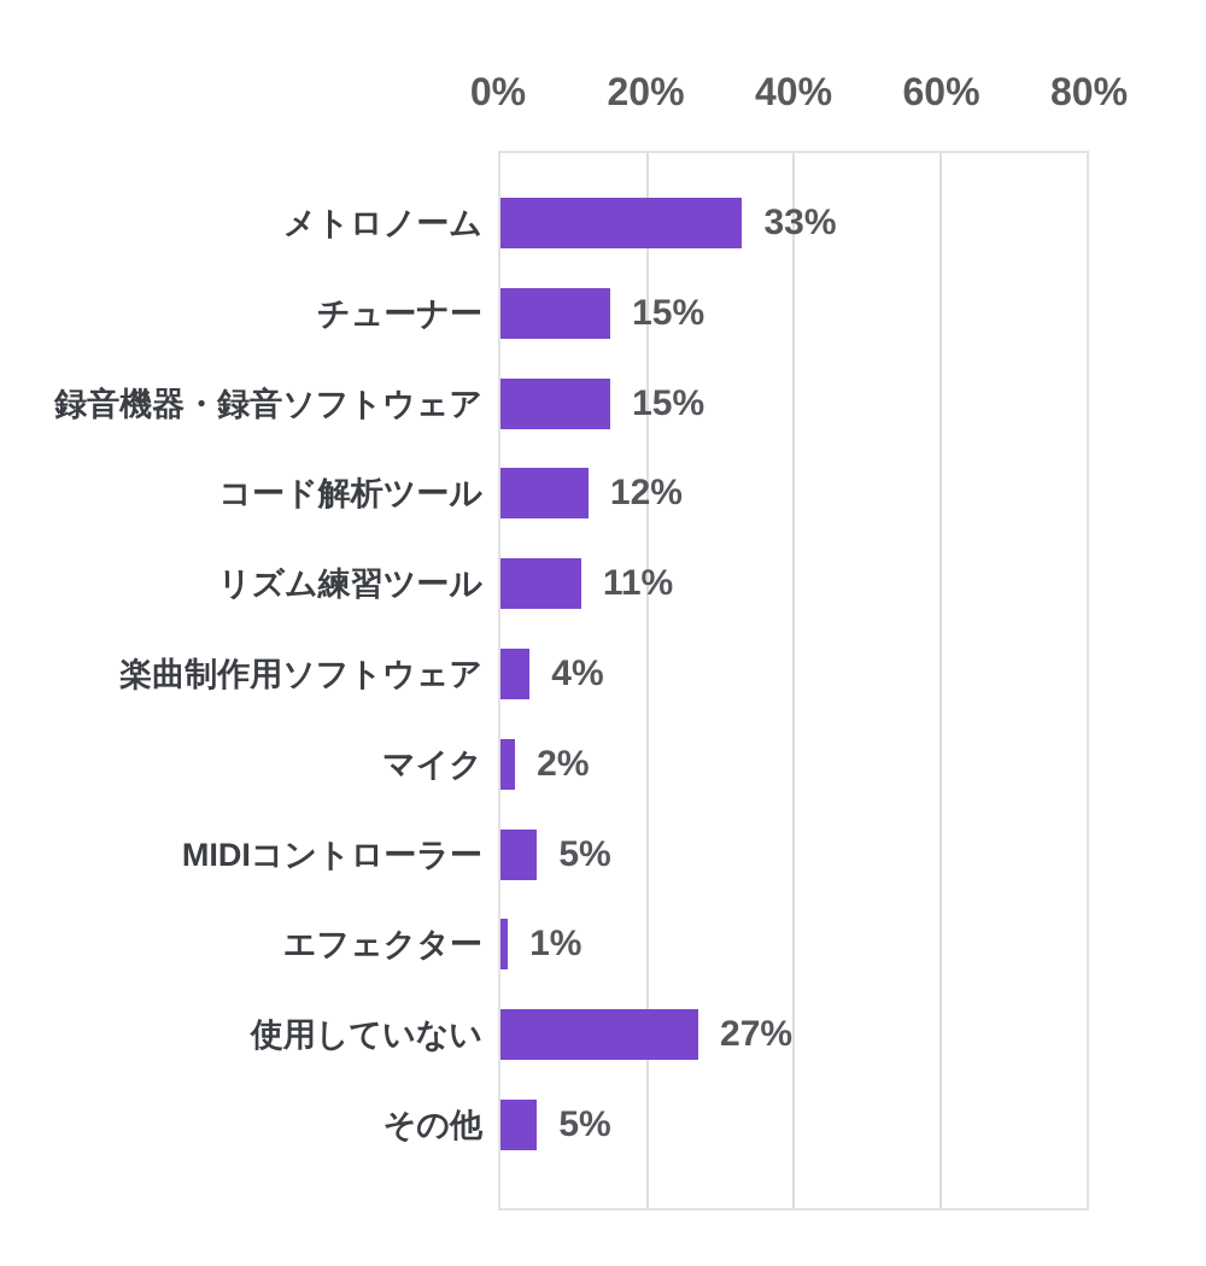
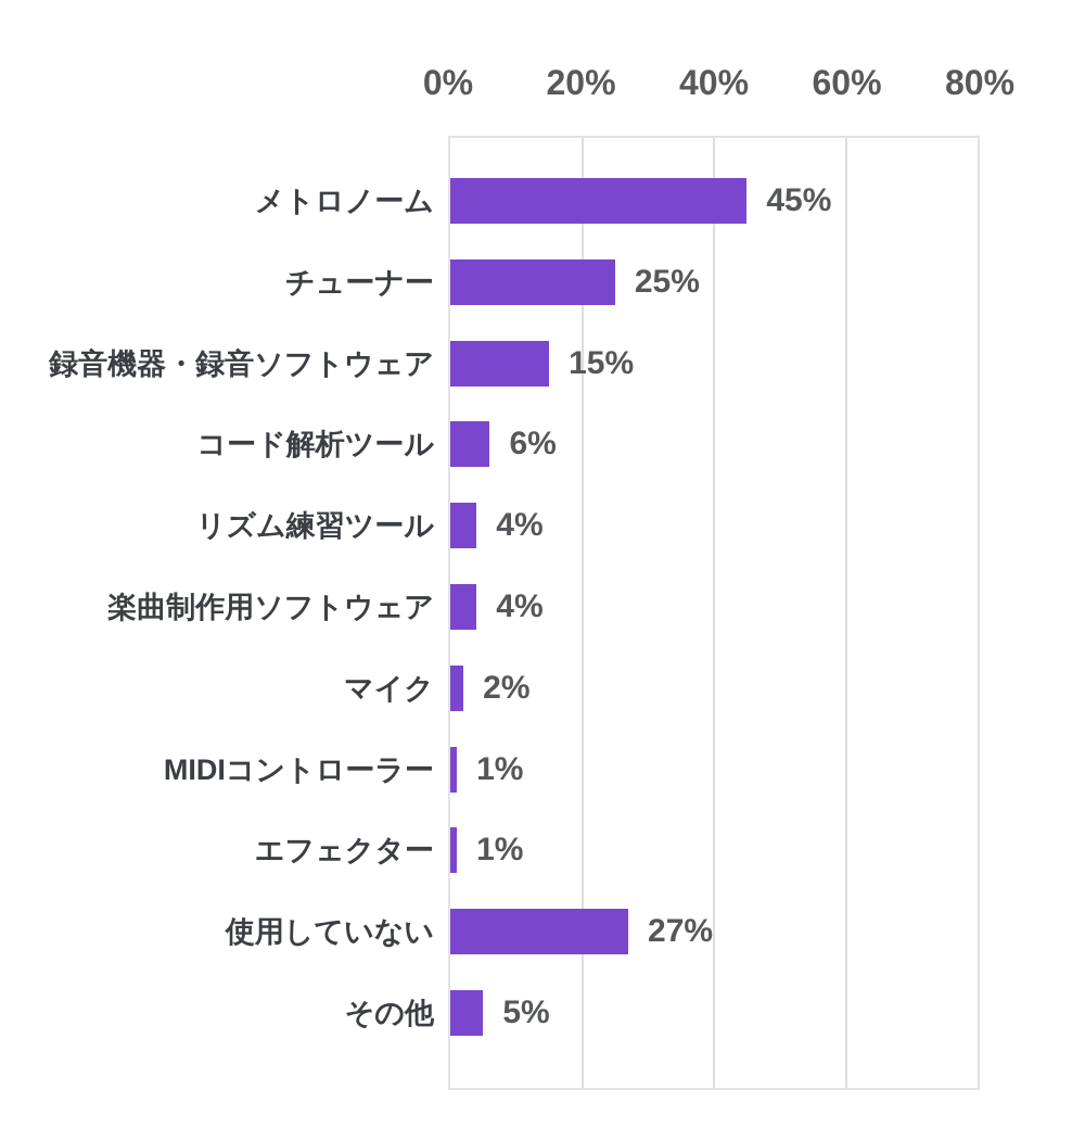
メトロノーム: 33% -> 45%
チューナー: 15% -> 25%
コード解析ツール: 12% -> 6%
リズム練習ツール: 11% -> 4%
MIDIコントローラー: 5% -> 1%
